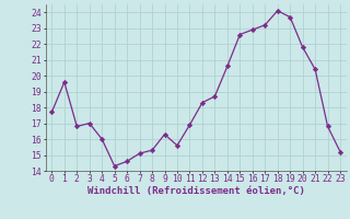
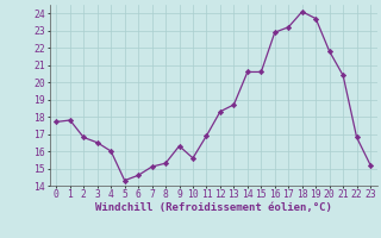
1: 19.6 -> 17.8
3: 17.0 -> 16.5
15: 22.6 -> 20.6
